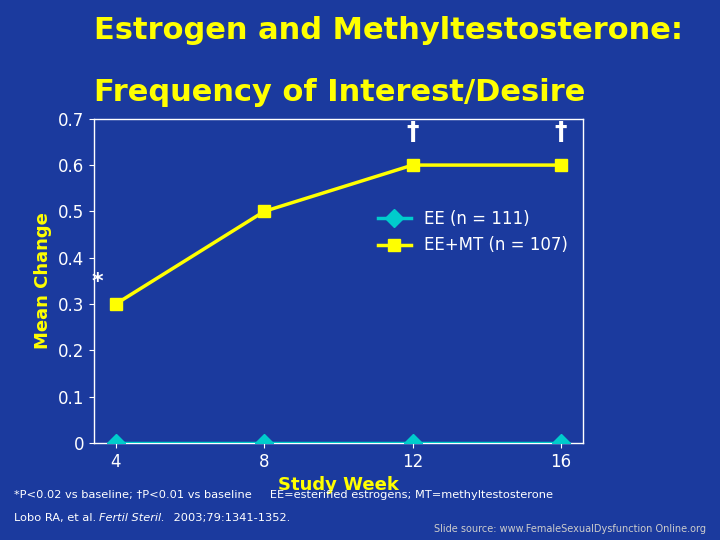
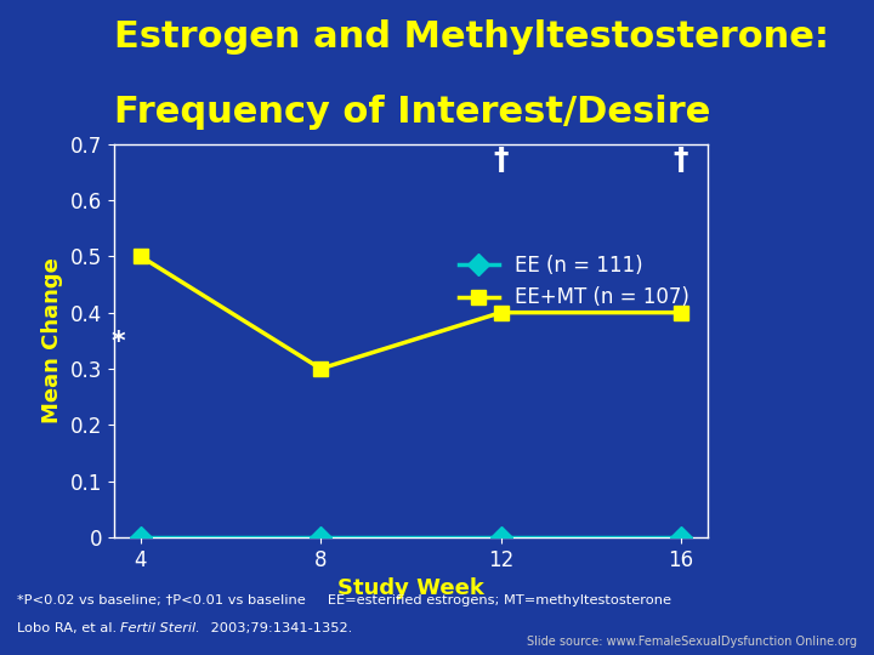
EE+MT (n = 107)/4: 0.3 -> 0.5
EE+MT (n = 107)/8: 0.5 -> 0.3
EE+MT (n = 107)/12: 0.6 -> 0.4
EE+MT (n = 107)/16: 0.6 -> 0.4
